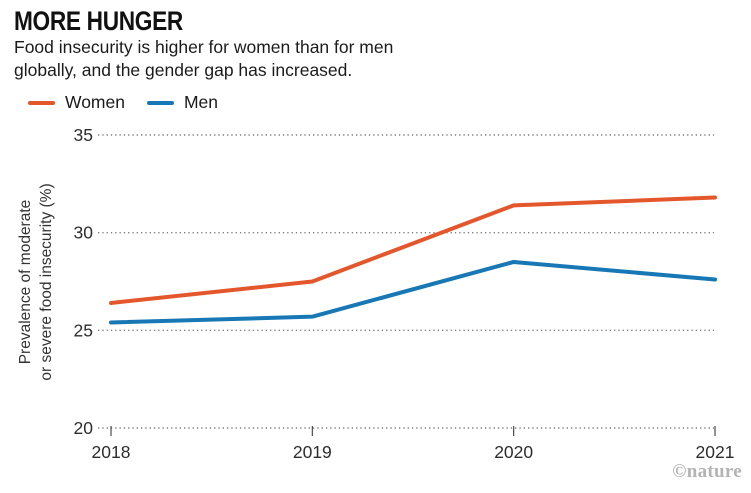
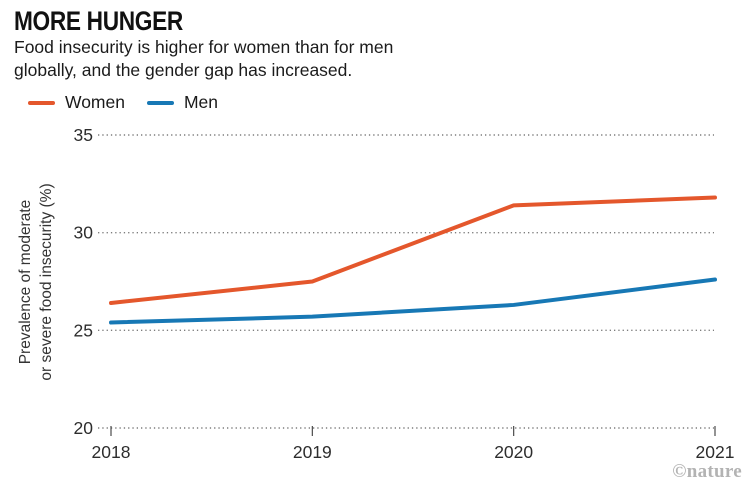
Men/2020: 28.5 -> 26.3
